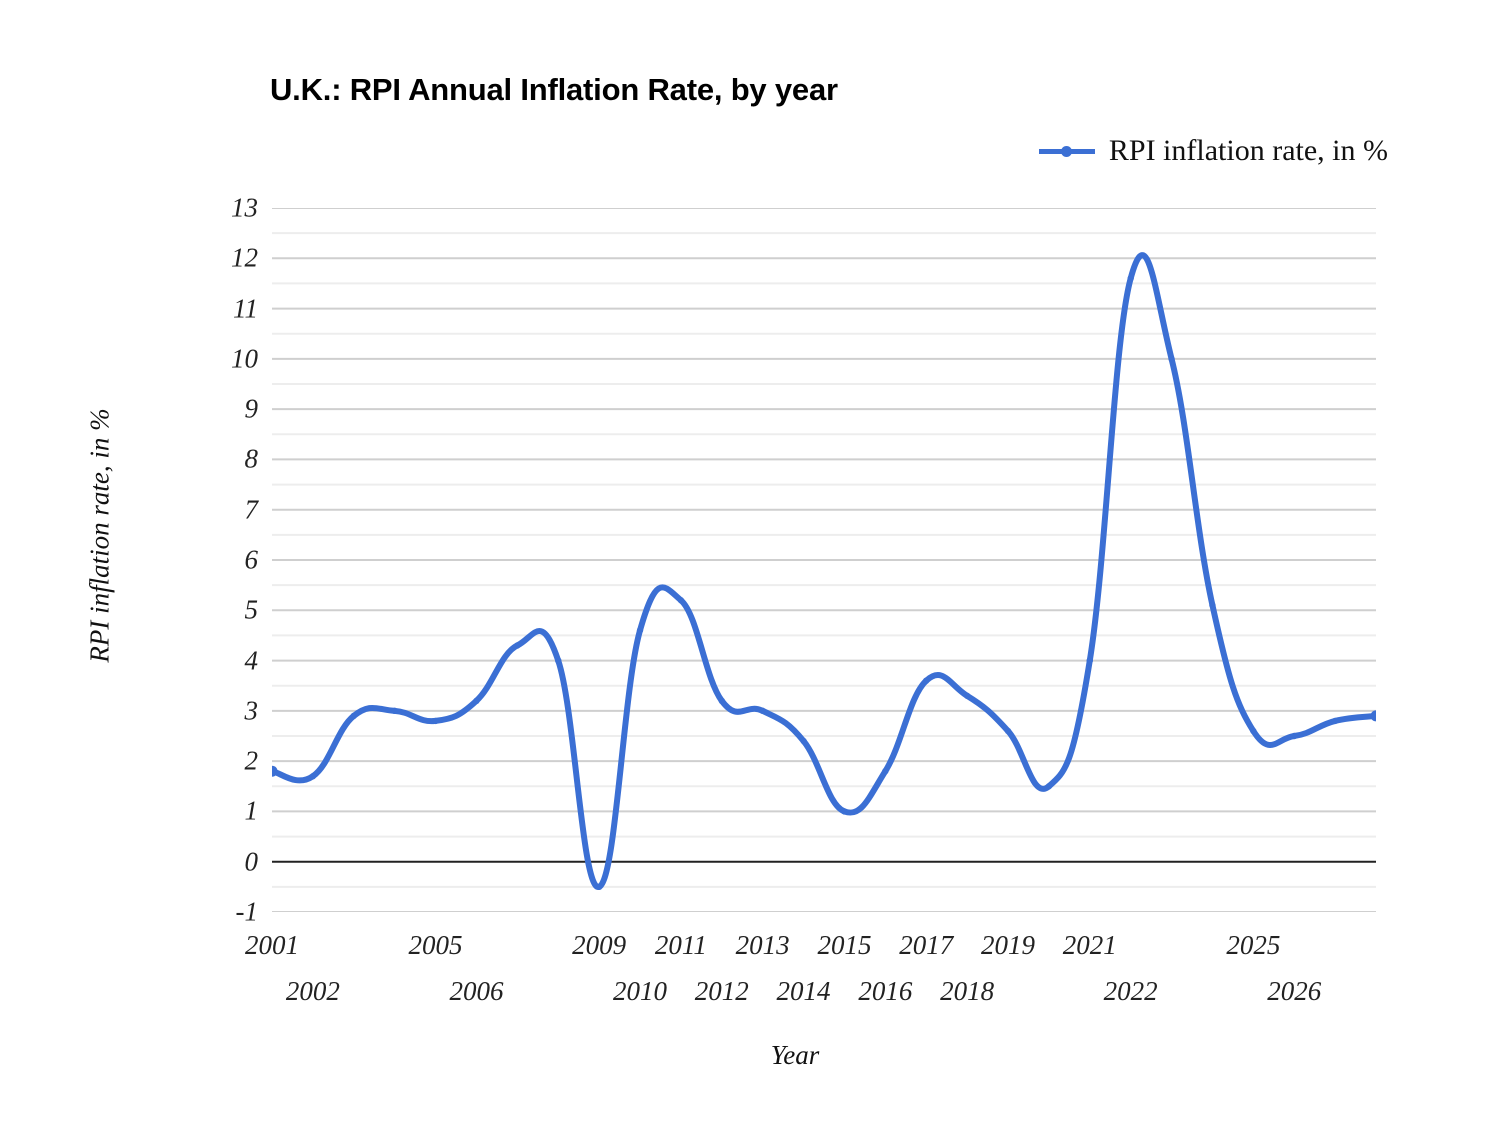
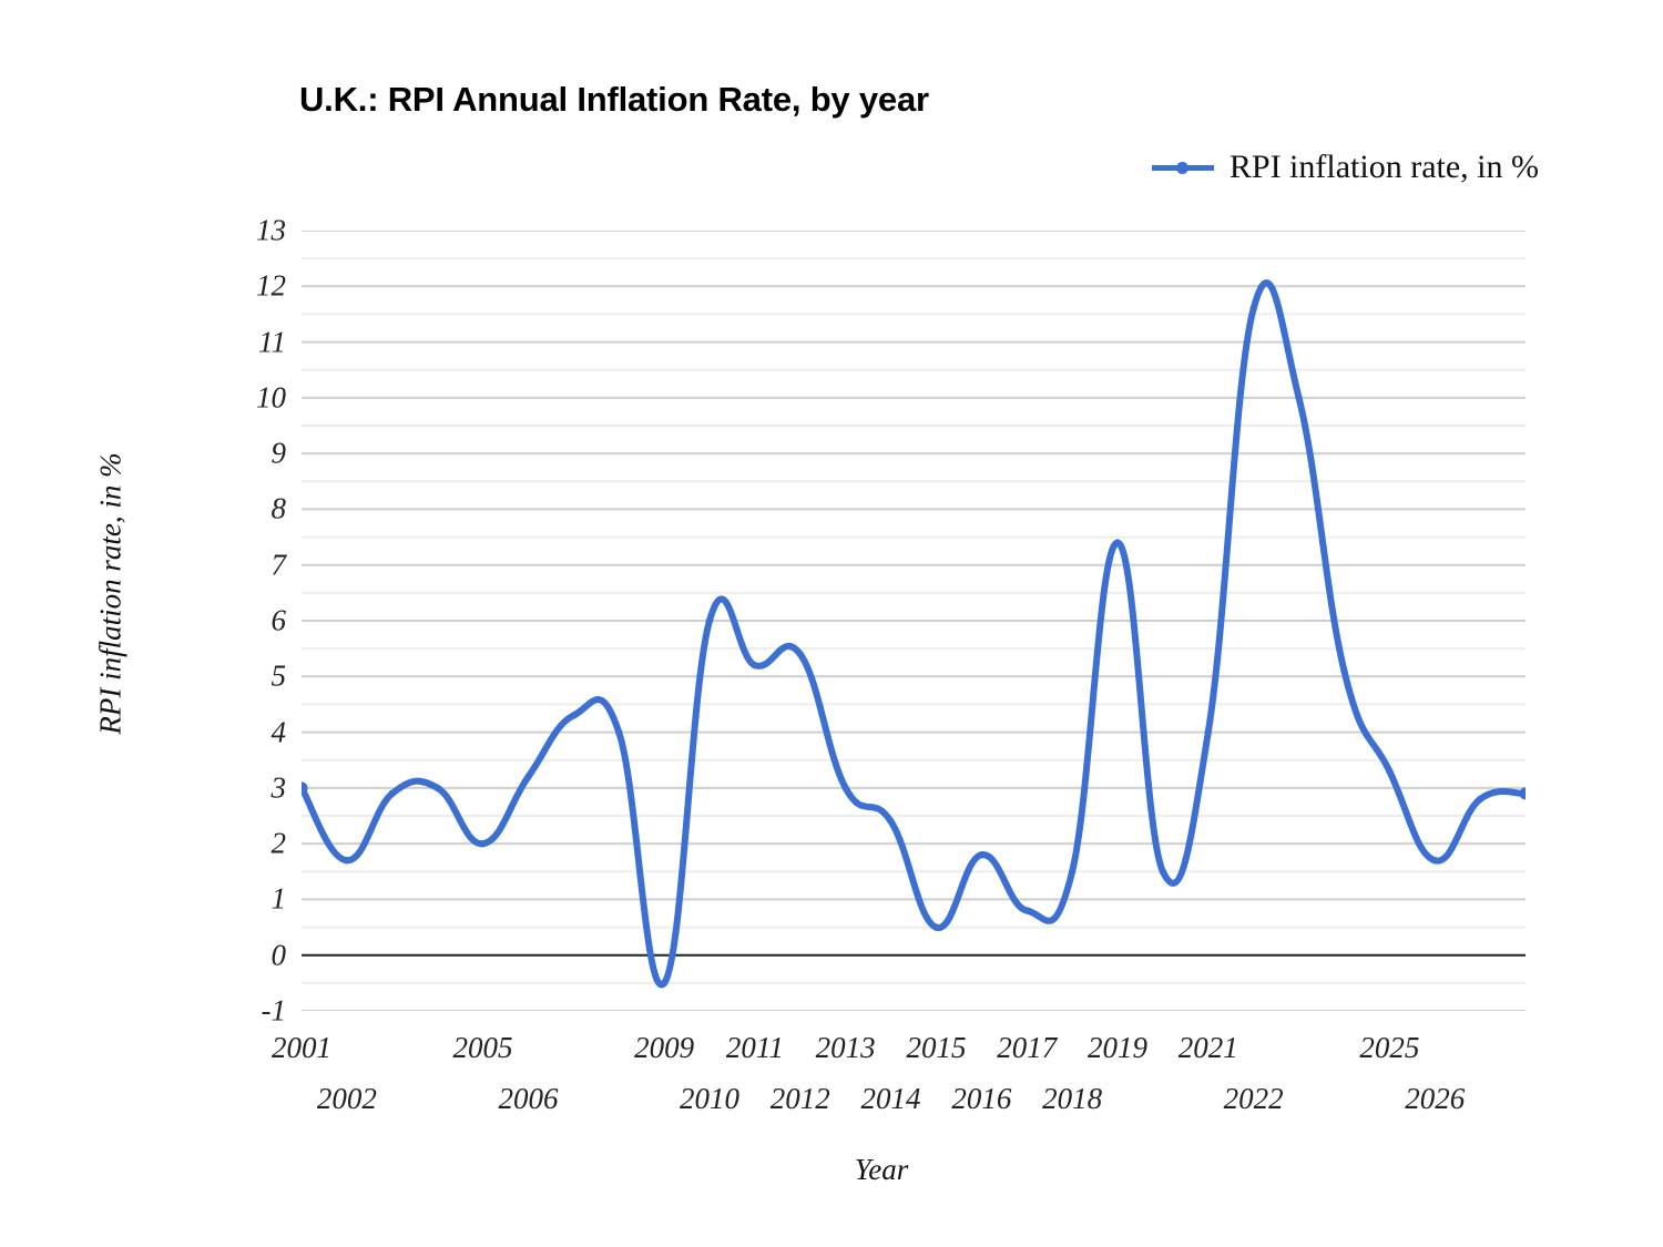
2001: 1.8 -> 3.0
2005: 2.8 -> 2.0
2010: 4.6 -> 6.0
2012: 3.2 -> 5.4
2015: 1.0 -> 0.5
2017: 3.6 -> 0.8
2018: 3.3 -> 1.5
2019: 2.6 -> 7.4
2025: 2.6 -> 3.3
2026: 2.5 -> 1.7
